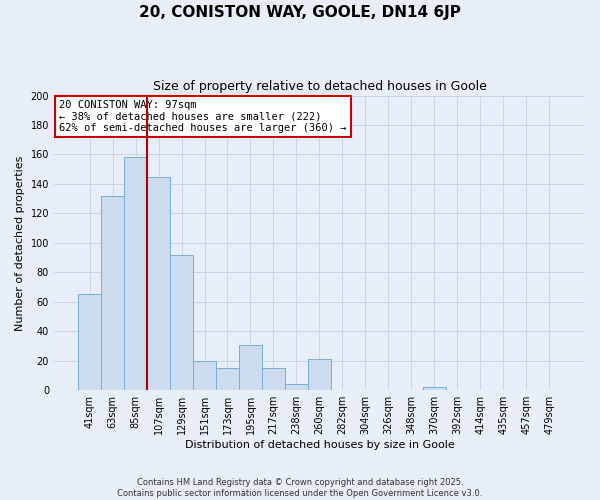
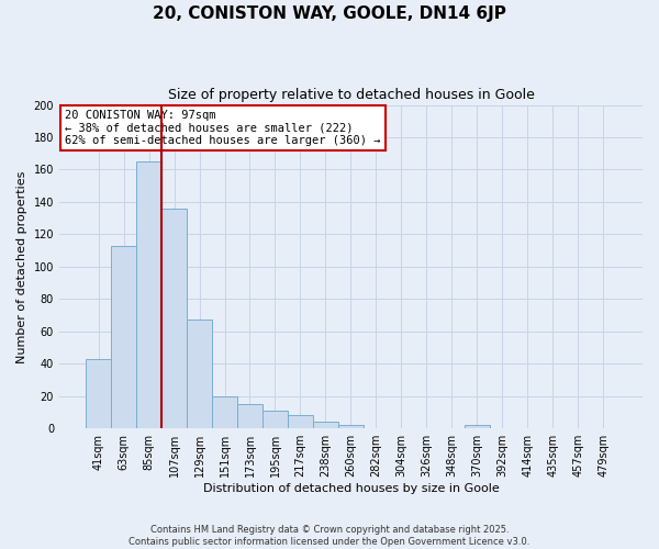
41sqm: 65 -> 43
63sqm: 132 -> 113
85sqm: 158 -> 165
107sqm: 145 -> 136
129sqm: 92 -> 67
195sqm: 31 -> 11
217sqm: 15 -> 8
260sqm: 21 -> 2
